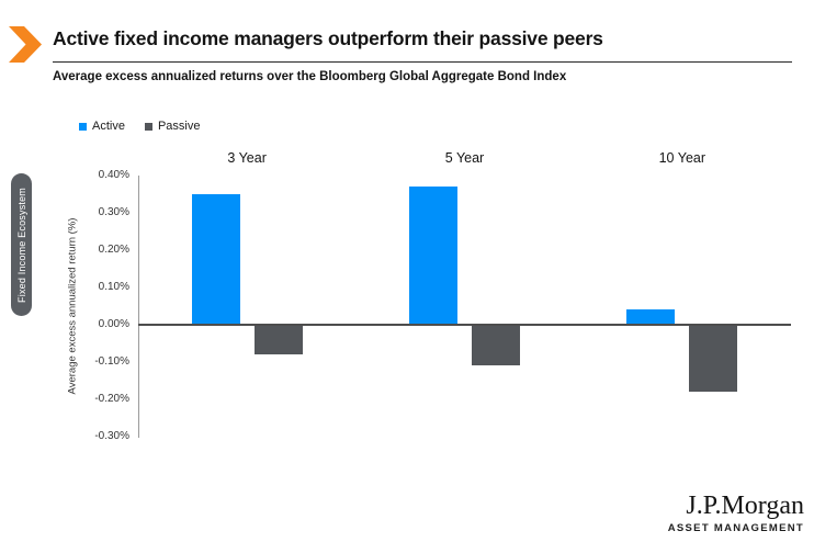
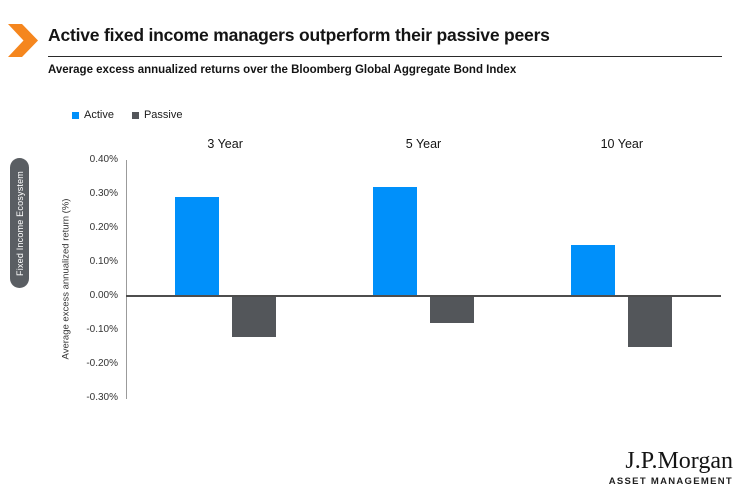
Active/3 Year: 0.35% -> 0.29%
Passive/3 Year: -0.08% -> -0.12%
Active/5 Year: 0.37% -> 0.32%
Passive/5 Year: -0.11% -> -0.08%
Active/10 Year: 0.04% -> 0.15%
Passive/10 Year: -0.18% -> -0.15%
